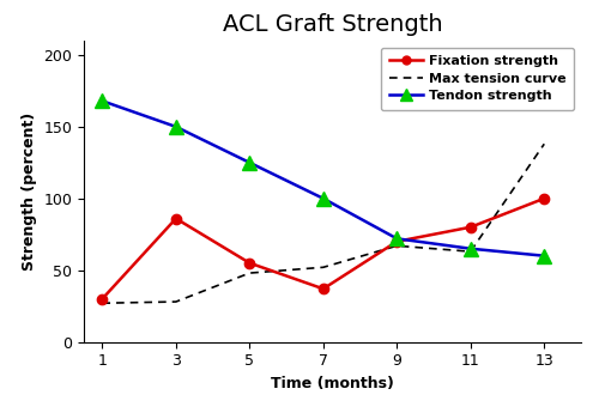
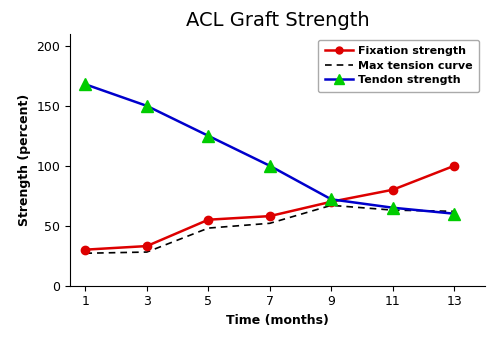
Fixation strength/3: 86 -> 33
Fixation strength/7: 37 -> 58
Max tension curve/13: 138 -> 62
